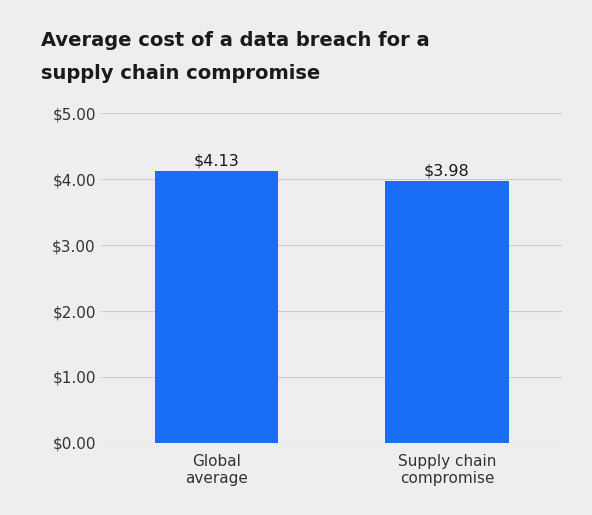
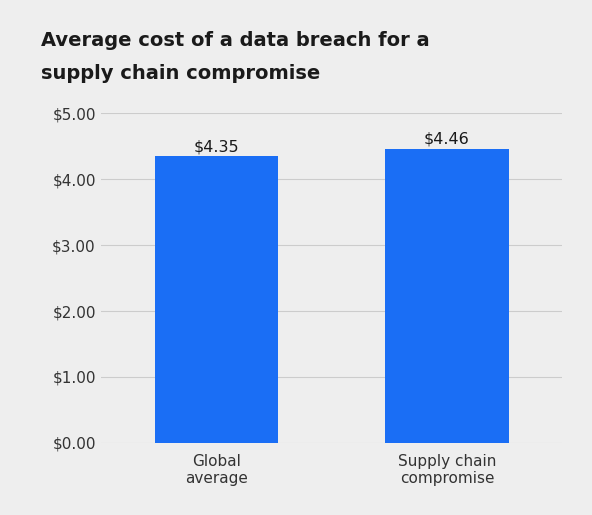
Global average: $4.13 -> $4.35
Supply chain compromise: $3.98 -> $4.46
